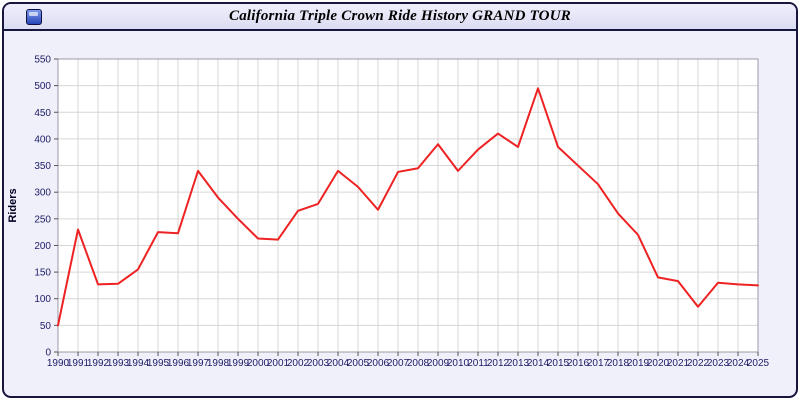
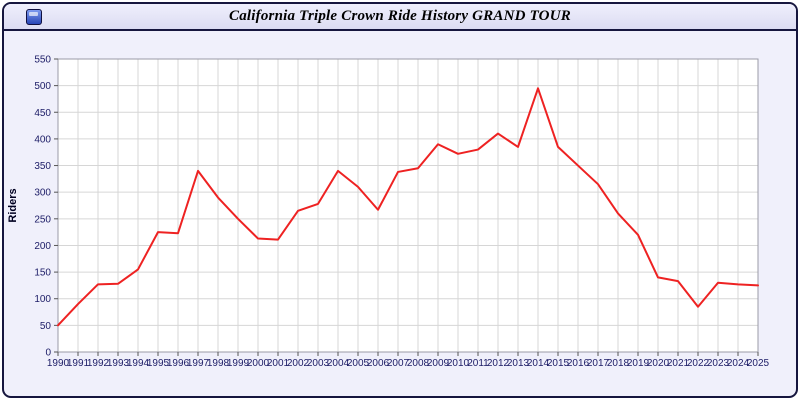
1991: 230 -> 90
2010: 340 -> 370
